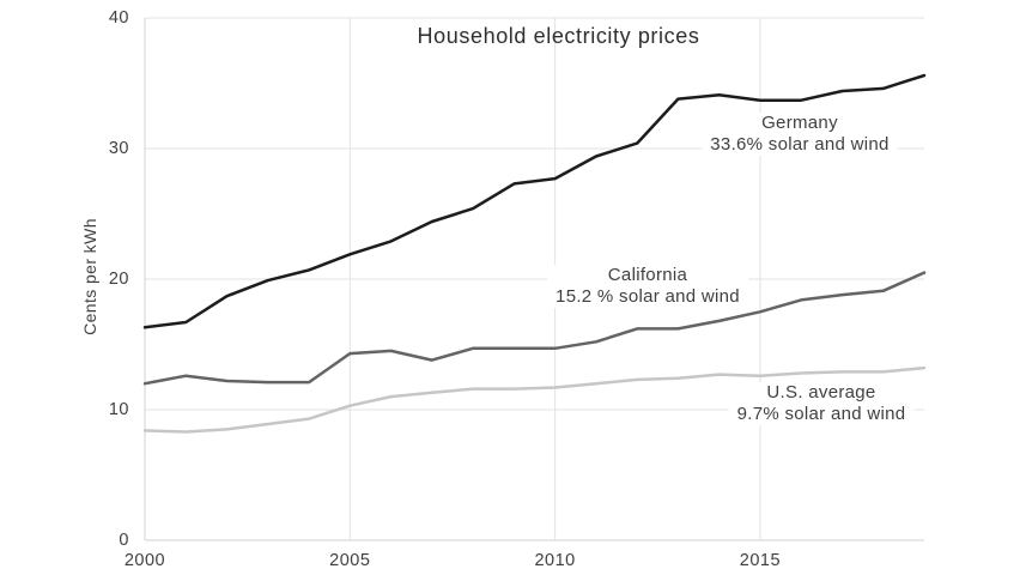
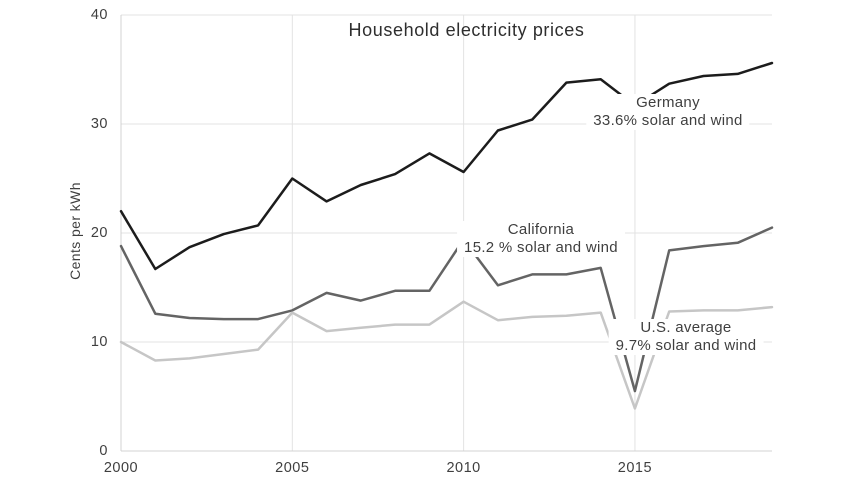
Germany/2000: 16.3 -> 22.0
California/2000: 12.0 -> 18.8
U.S. average/2000: 8.4 -> 10.0
Germany/2005: 21.9 -> 25.0
California/2005: 14.3 -> 12.9
U.S. average/2005: 10.3 -> 12.7
Germany/2010: 27.7 -> 25.6
California/2010: 14.7 -> 19.4
U.S. average/2010: 11.7 -> 13.7
Germany/2015: 33.7 -> 31.7
California/2015: 17.5 -> 5.5
U.S. average/2015: 12.6 -> 3.9
